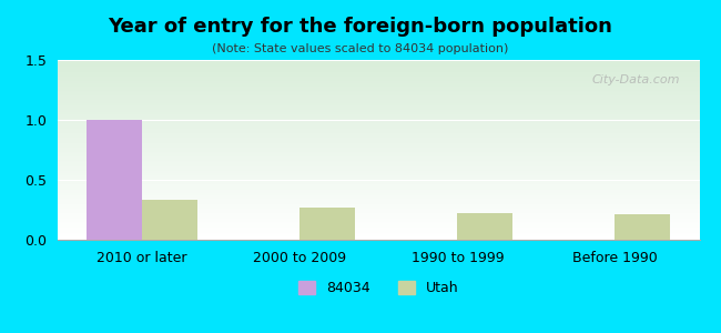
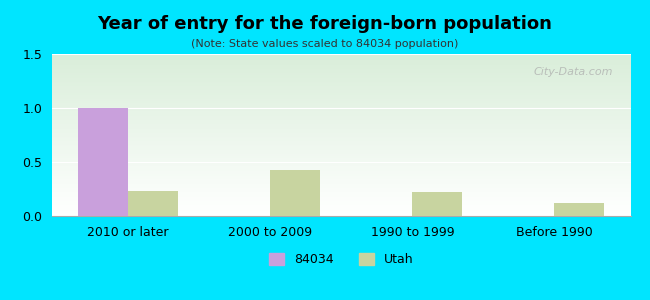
Utah/2010 or later: 0.33 -> 0.23
Utah/2000 to 2009: 0.27 -> 0.43
Utah/Before 1990: 0.21 -> 0.12
